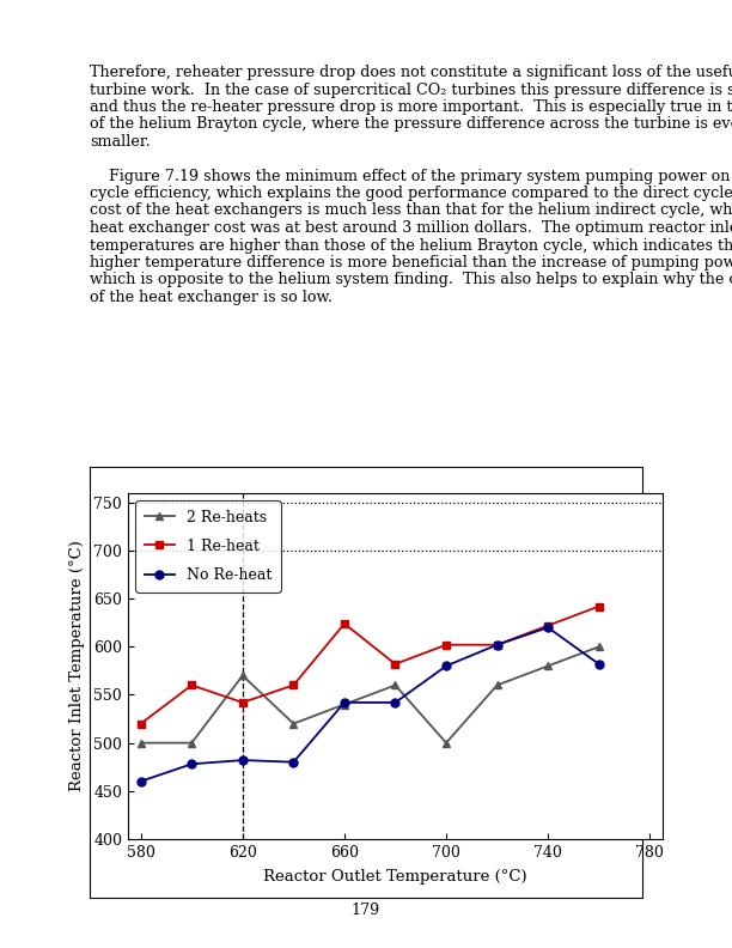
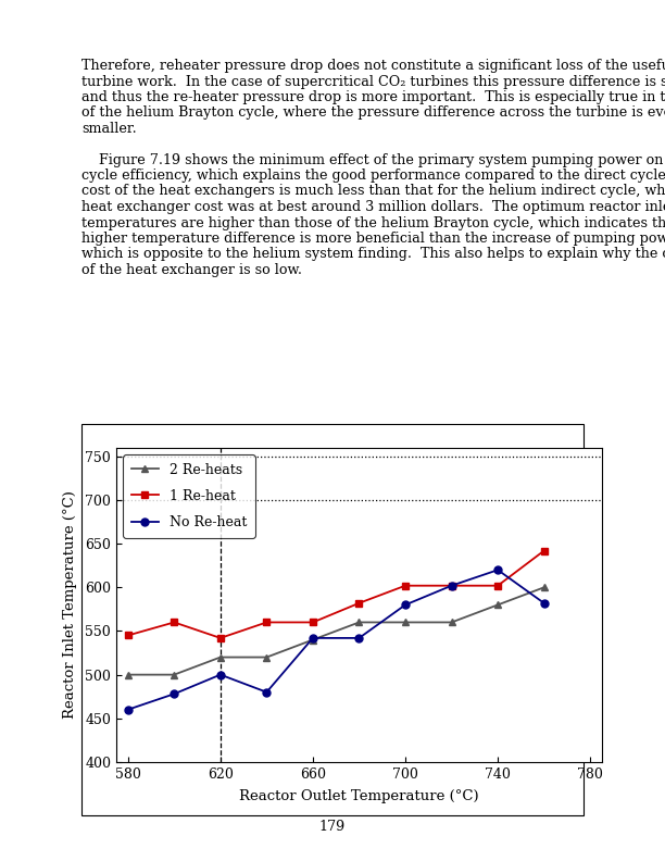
1 Re-heat/580: 520 -> 545
2 Re-heats/620: 570 -> 520
No Re-heat/620: 482 -> 500
1 Re-heat/660: 624 -> 560
2 Re-heats/700: 500 -> 560
1 Re-heat/740: 622 -> 602
